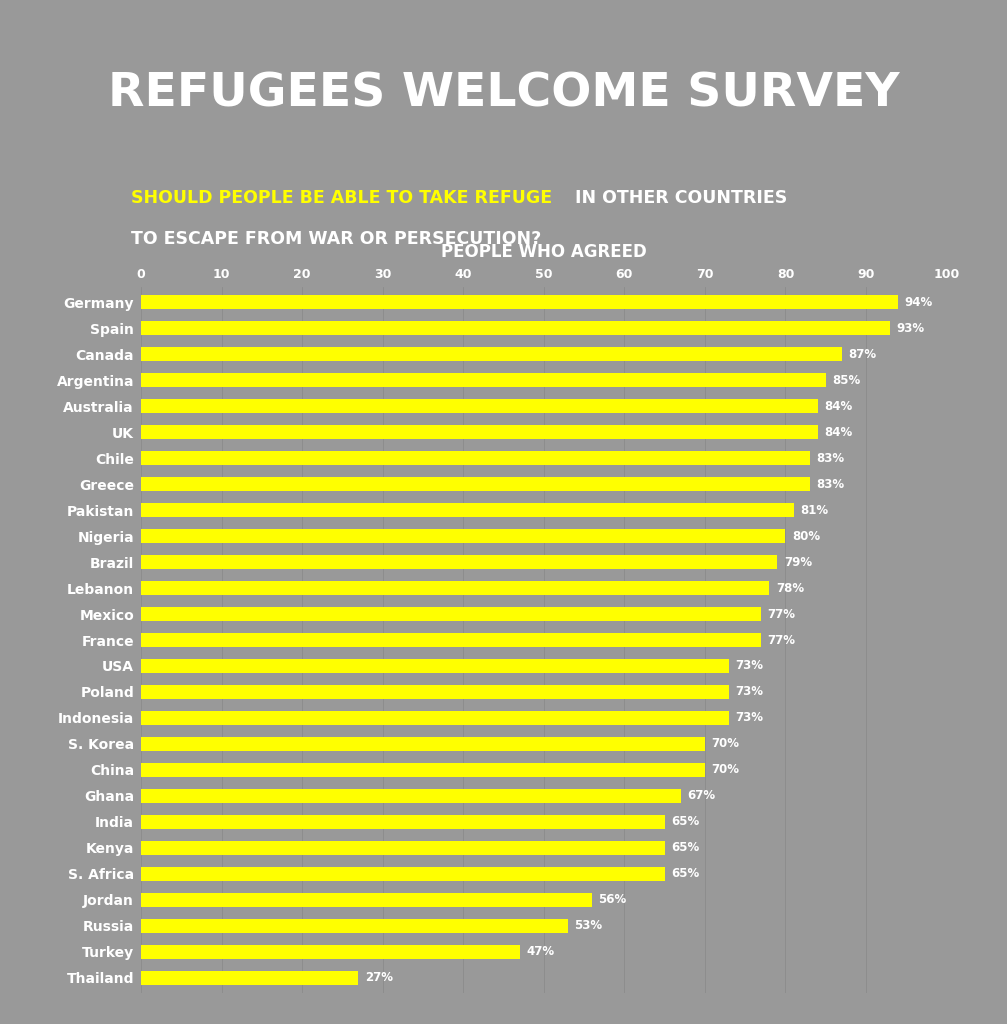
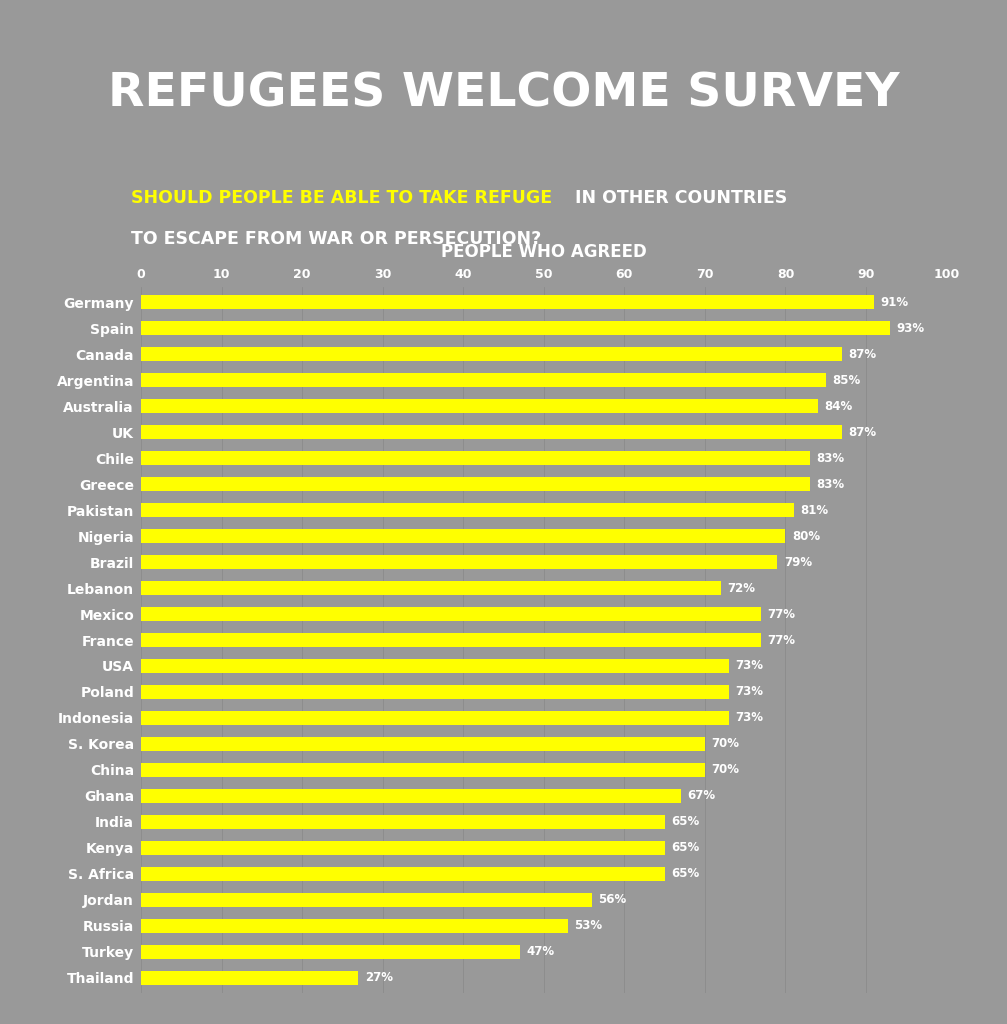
Germany: 94% -> 91%
UK: 84% -> 87%
Lebanon: 78% -> 72%
